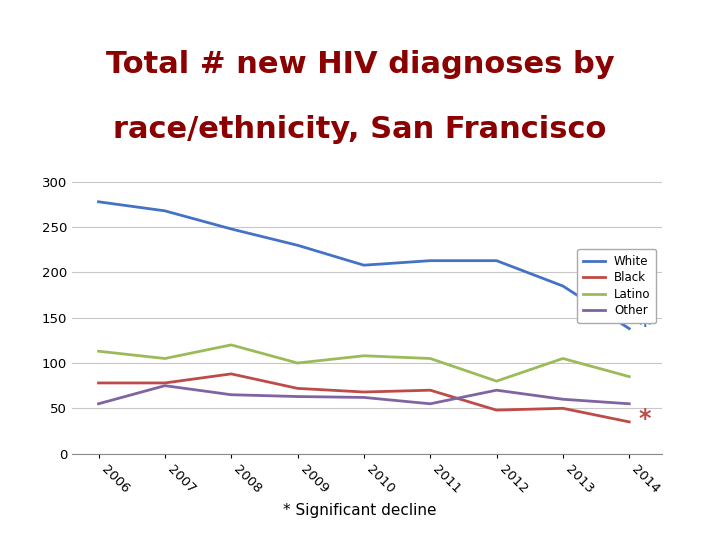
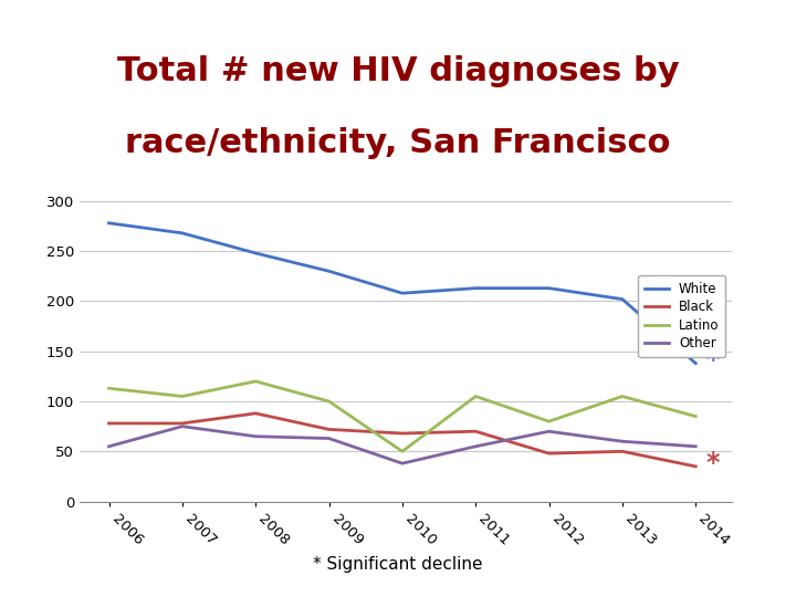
Latino/2010: 108 -> 50
Other/2010: 62 -> 38
White/2013: 185 -> 202
